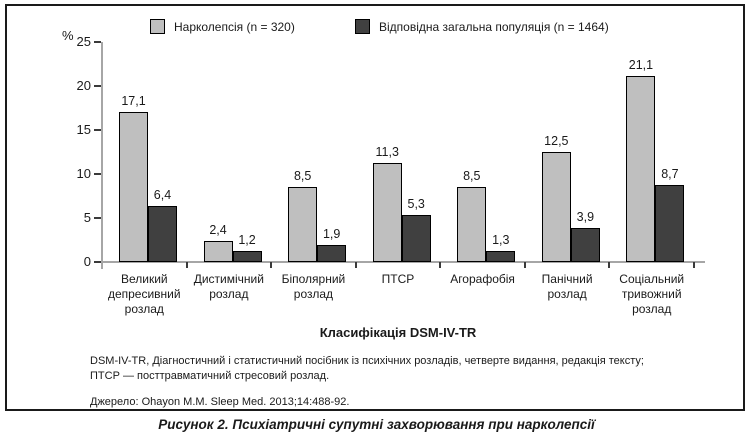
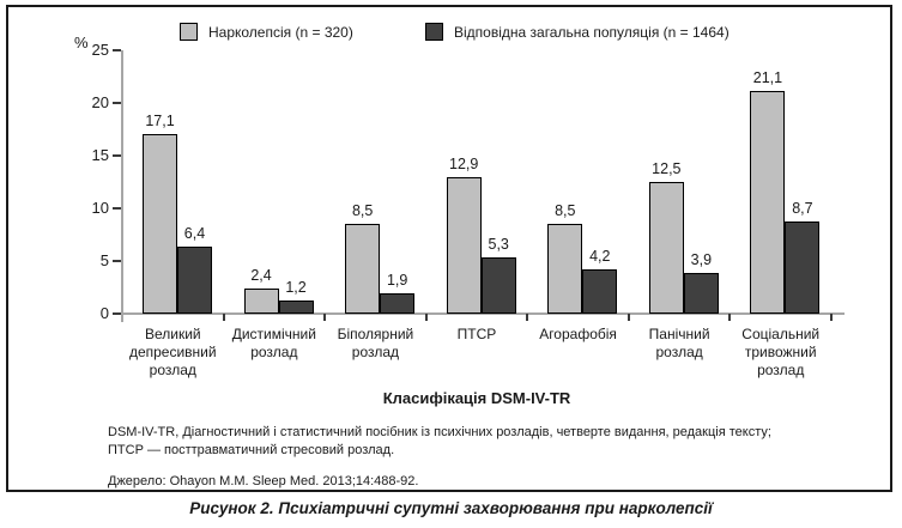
Нарколепсія (n = 320)/ПТСР: 11,3 -> 12,9
Відповідна загальна популяція (n = 1464)/Агорафобія: 1,3 -> 4,2
